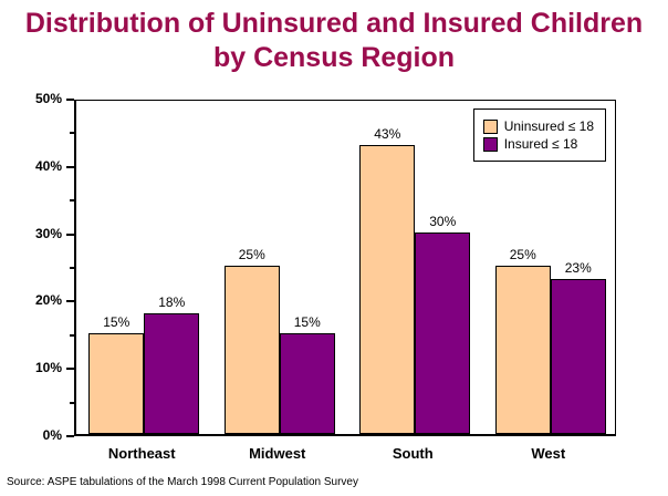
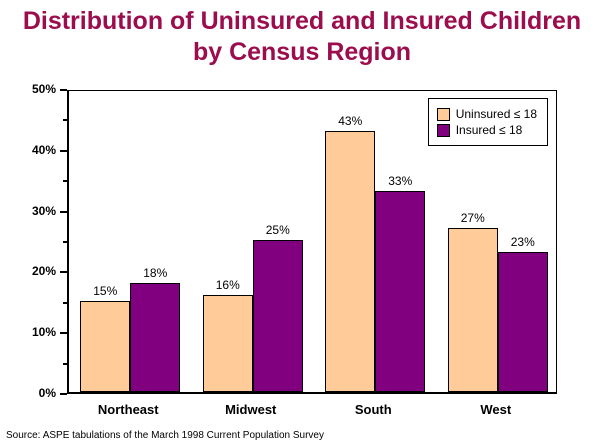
Uninsured ≤ 18/Midwest: 25% -> 16%
Insured ≤ 18/Midwest: 15% -> 25%
Insured ≤ 18/South: 30% -> 33%
Uninsured ≤ 18/West: 25% -> 27%
